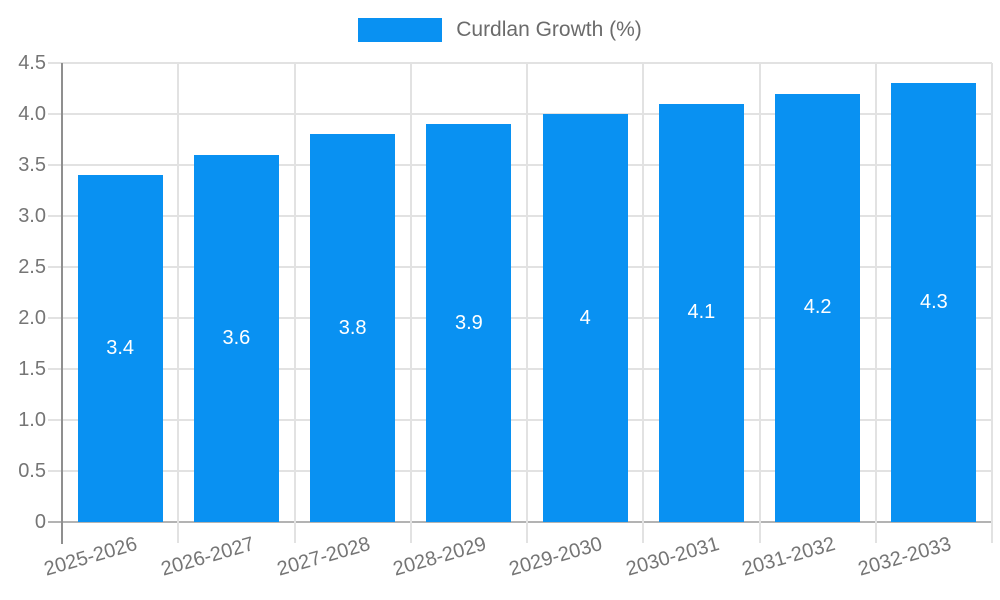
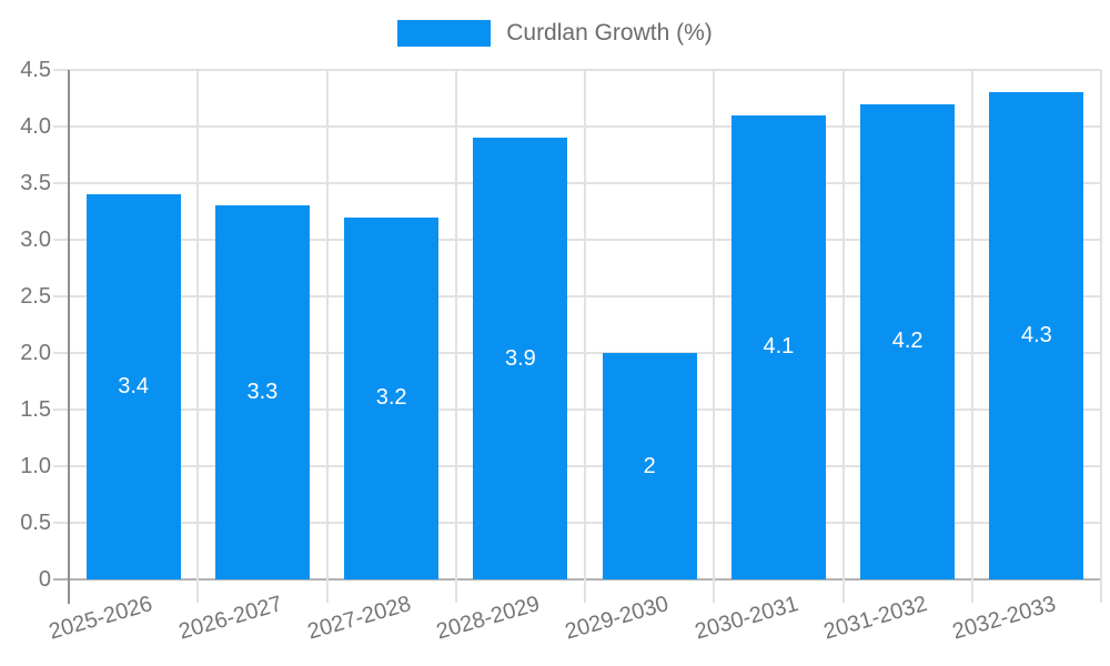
2026-2027: 3.6 -> 3.3
2027-2028: 3.8 -> 3.2
2029-2030: 4 -> 2
